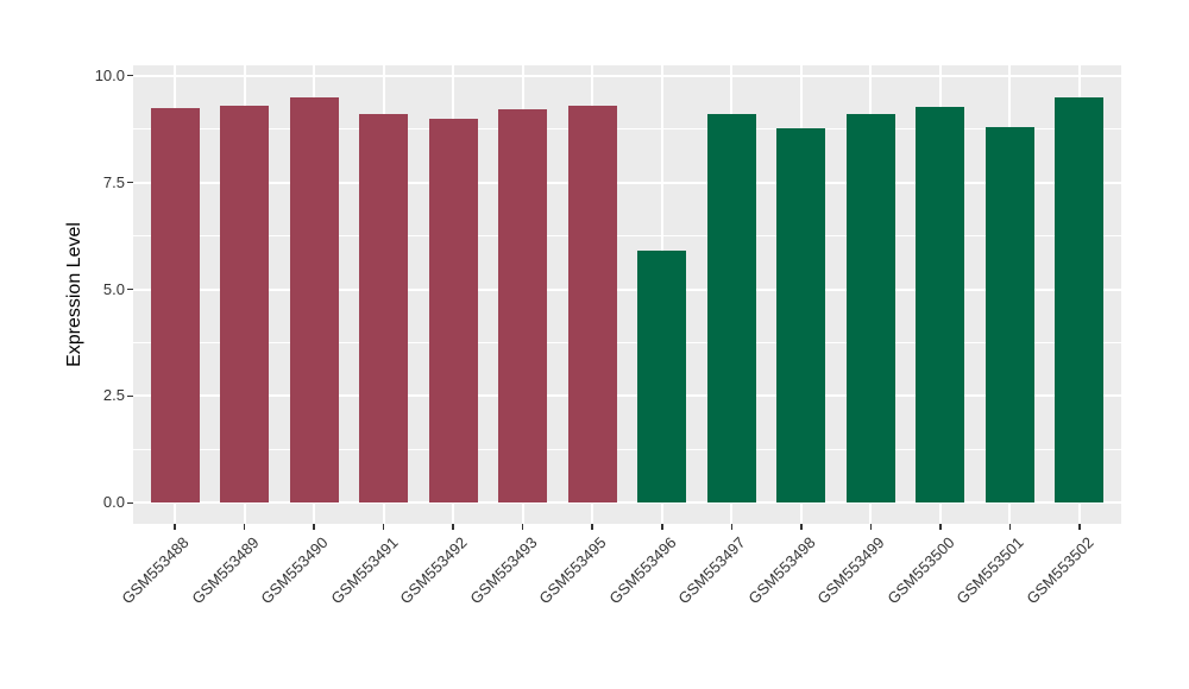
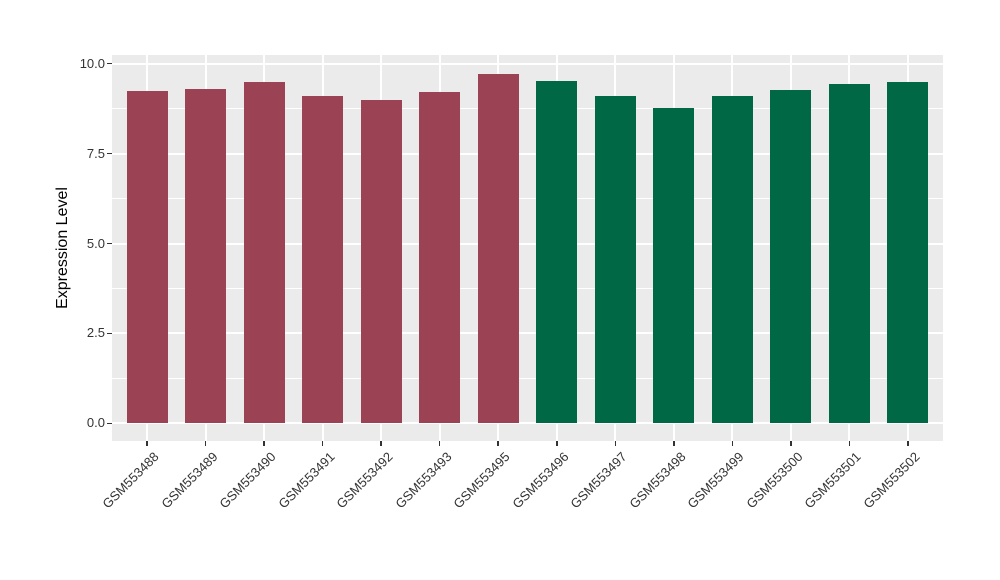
GSM553495: 9.3 -> 9.7
GSM553496: 5.9 -> 9.5
GSM553501: 8.8 -> 9.4
